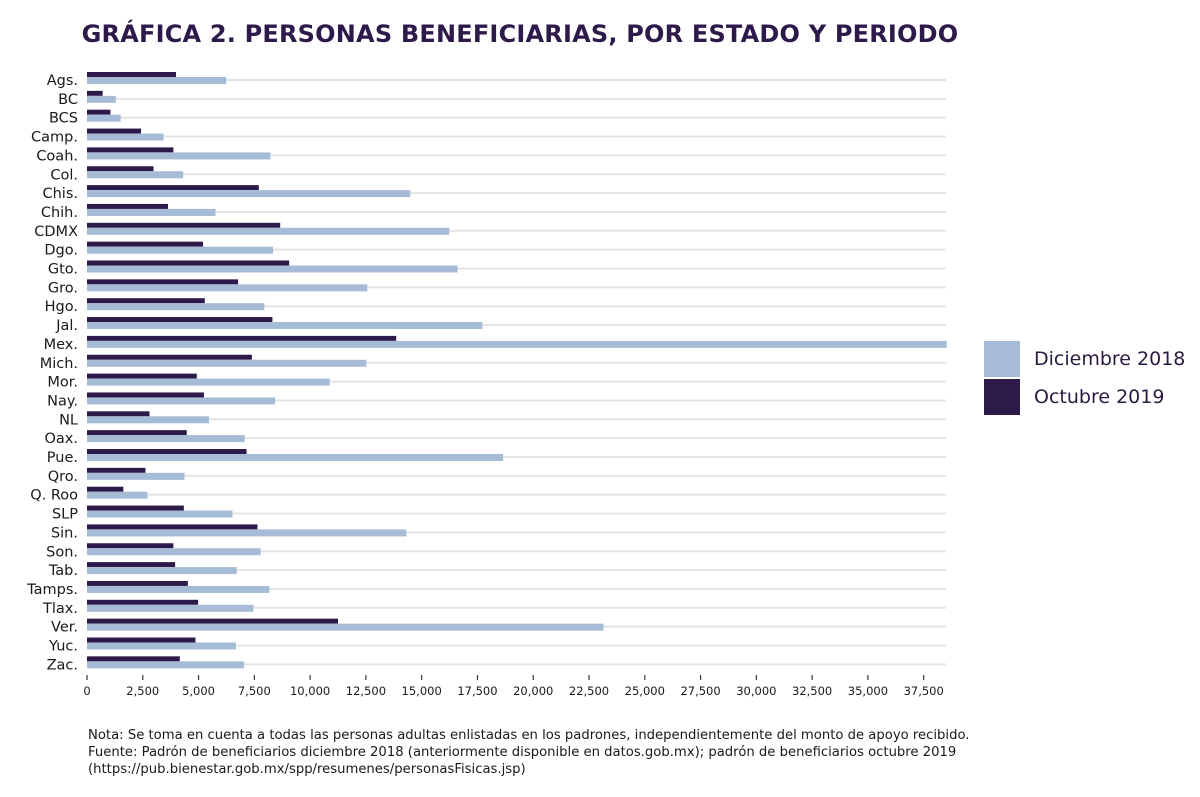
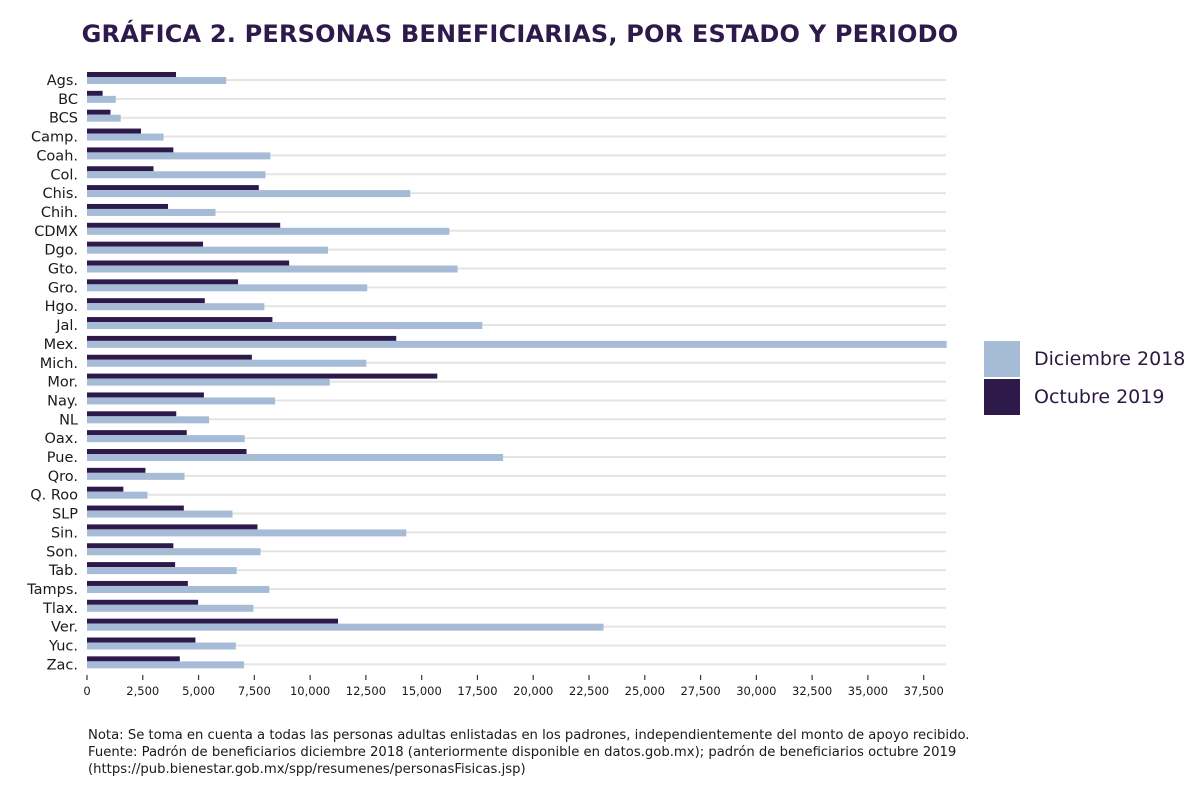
Diciembre 2018/Col.: 4300 -> 8000
Diciembre 2018/Dgo.: 8300 -> 10800
Octubre 2019/Mor.: 4900 -> 15700
Octubre 2019/NL: 2800 -> 4000
